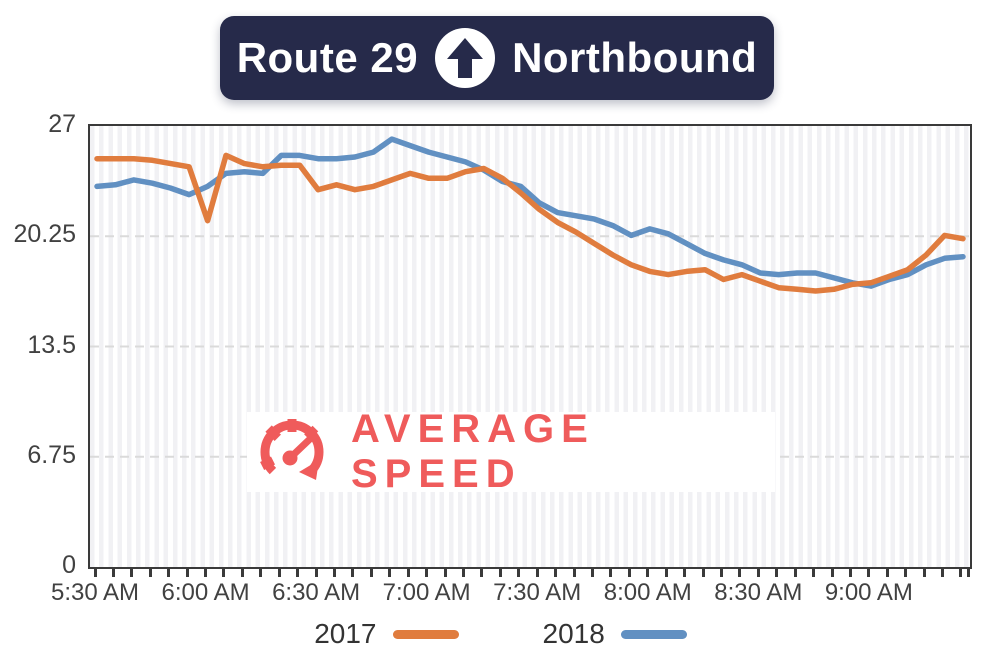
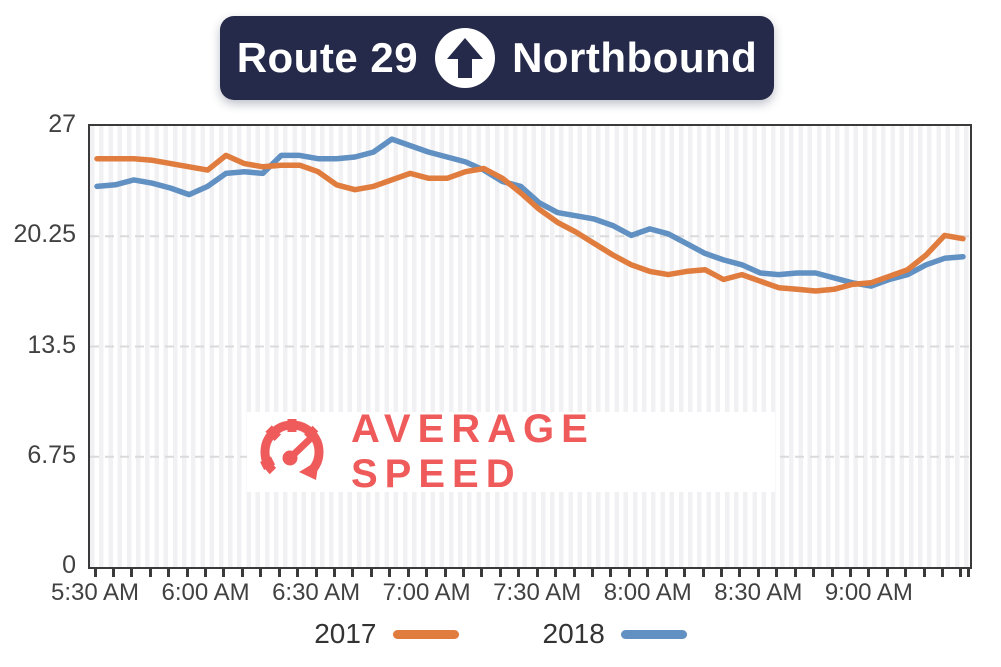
2017/6:00 AM: 21.2 -> 24.3
2017/6:30 AM: 23.1 -> 24.2
